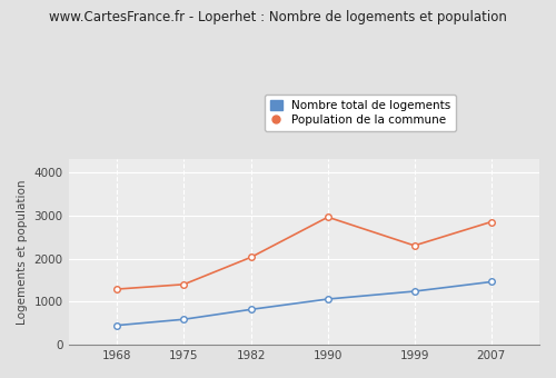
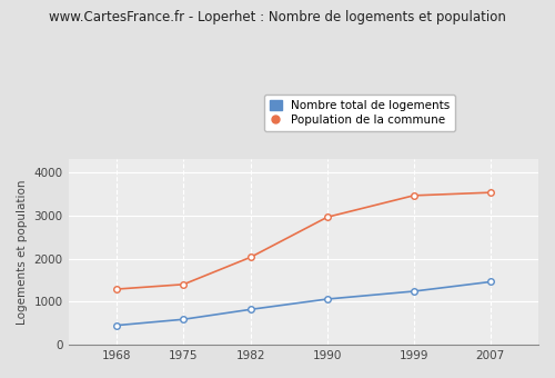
Population de la commune/1999: 2300 -> 3460
Population de la commune/2007: 2850 -> 3530
